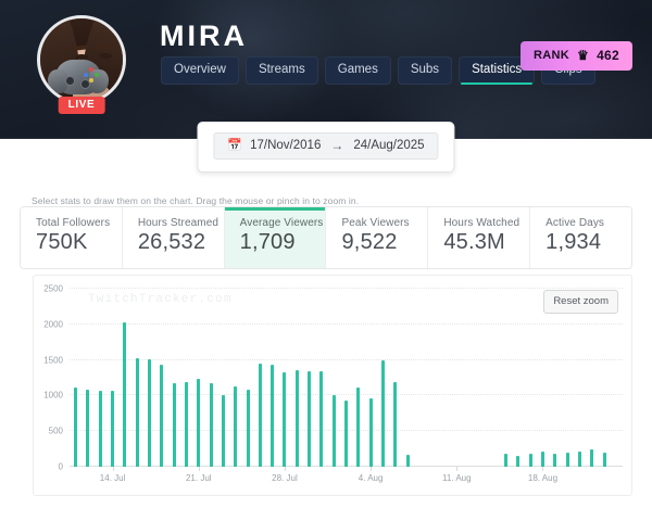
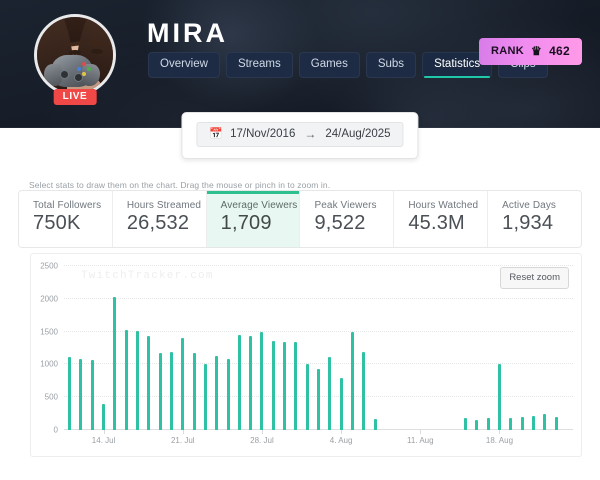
14. Jul: 1100 -> 400
21. Jul: 1200 -> 1400
28. Jul: 1300 -> 1500
4. Aug: 1000 -> 800
18. Aug: 200 -> 1000
